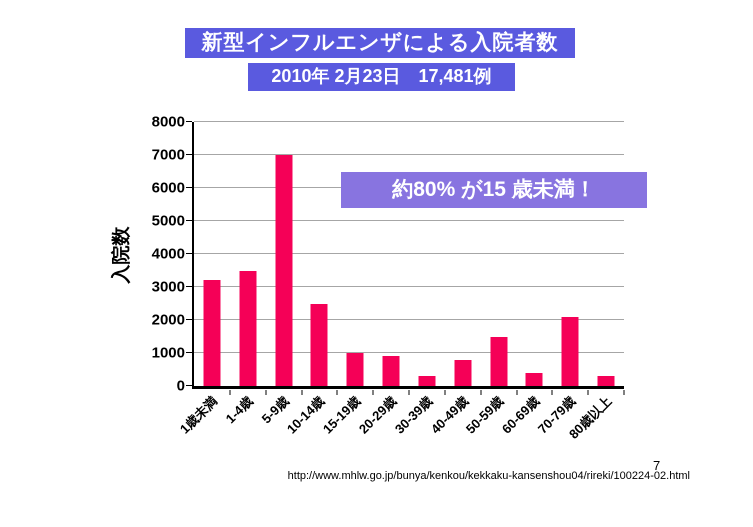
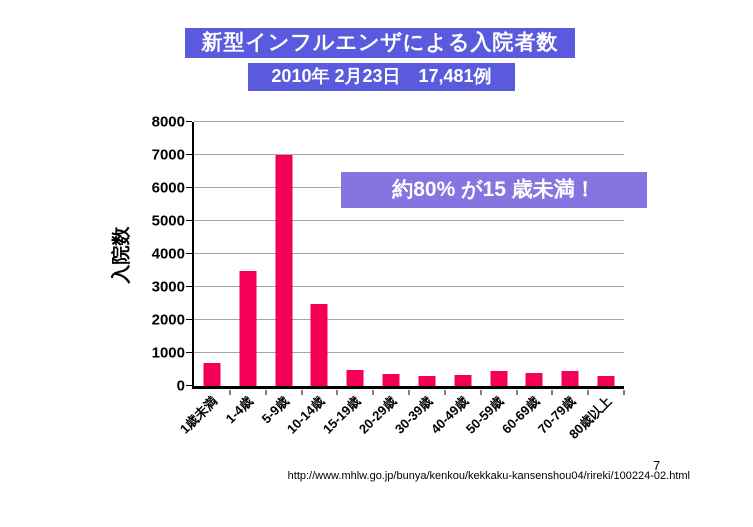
1歳未満: 3200 -> 700
15-19歳: 1000 -> 500
20-29歳: 900 -> 400
40-49歳: 800 -> 300
50-59歳: 1500 -> 400
70-79歳: 2100 -> 500
